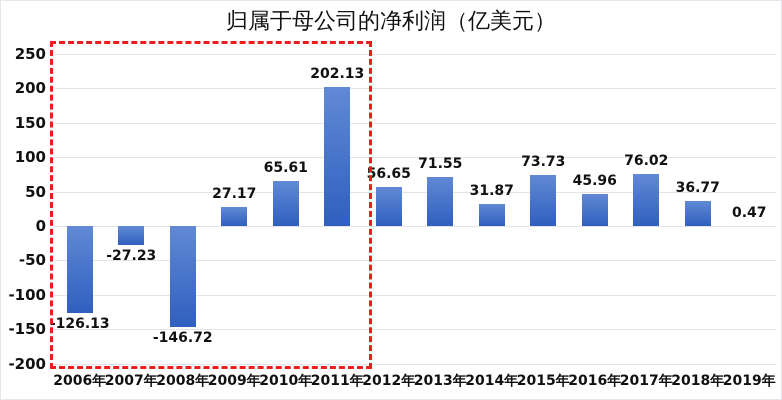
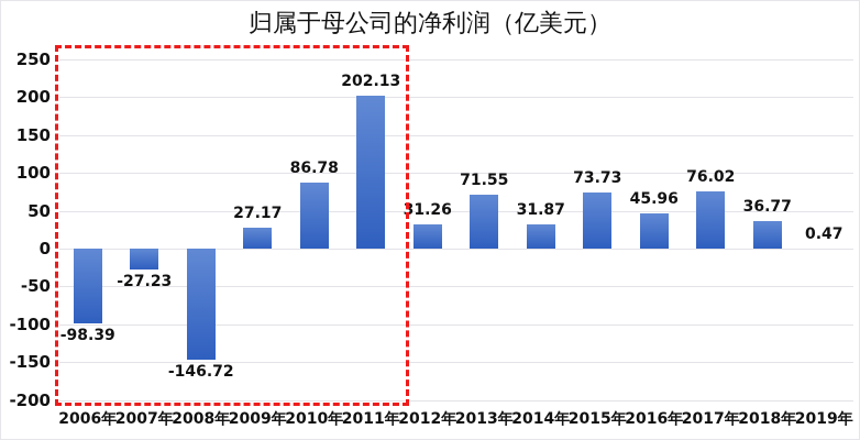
2006年: -126.13 -> -98.39
2010年: 65.61 -> 86.78
2012年: 56.65 -> 31.26
